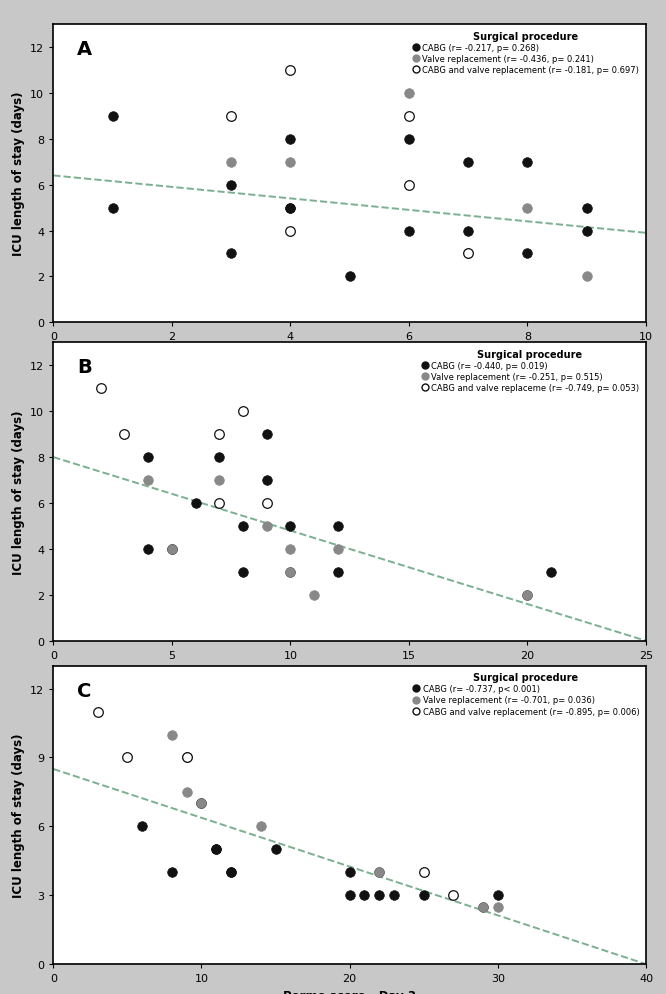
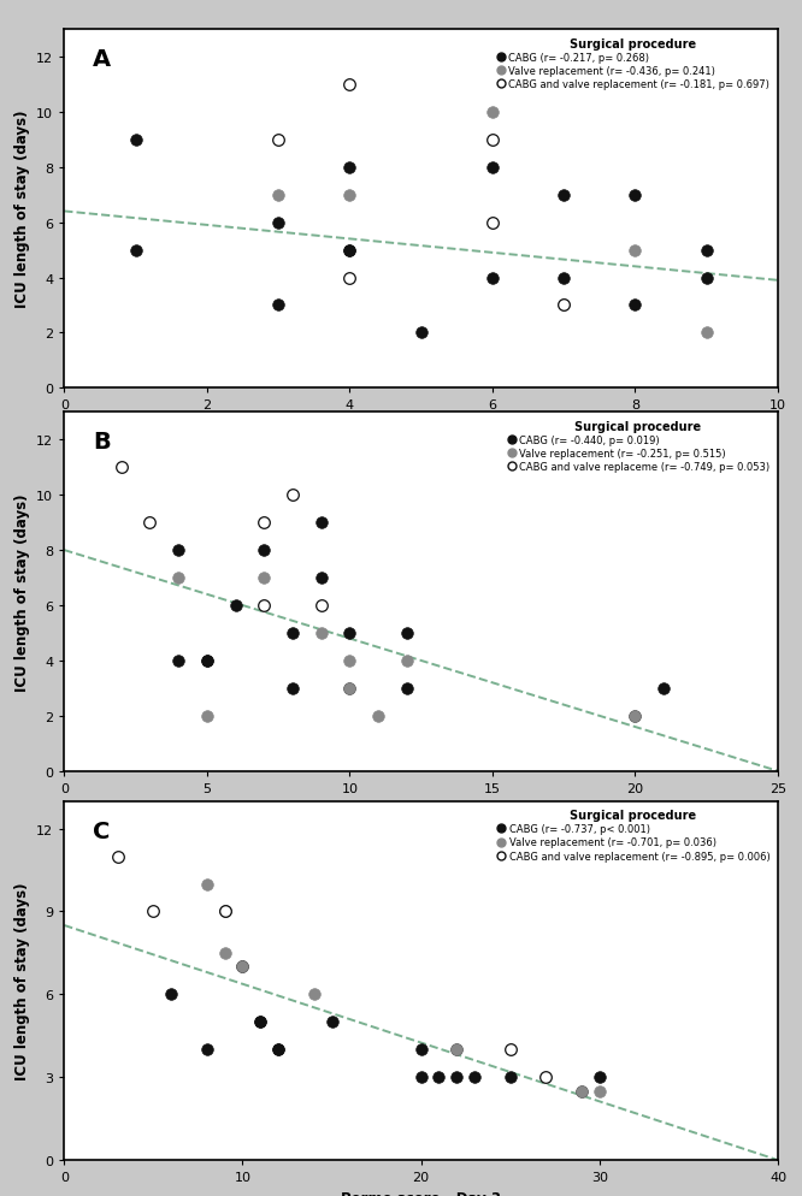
Valve replacement (r= -0.251, p= 0.515)/5: 4 -> 2
